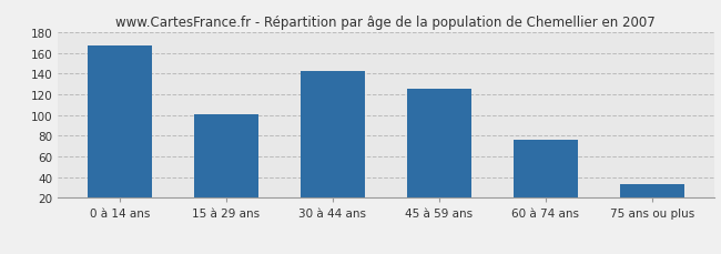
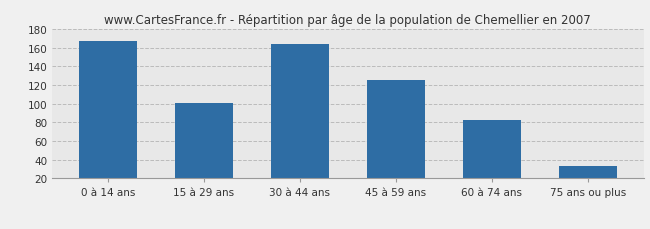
30 à 44 ans: 142 -> 164
60 à 74 ans: 76 -> 83
